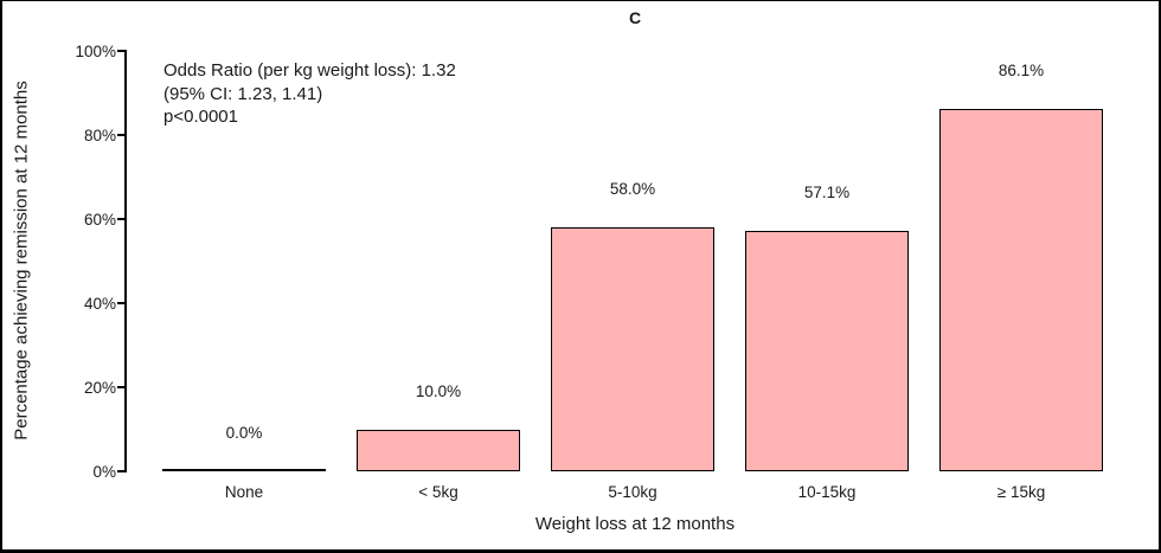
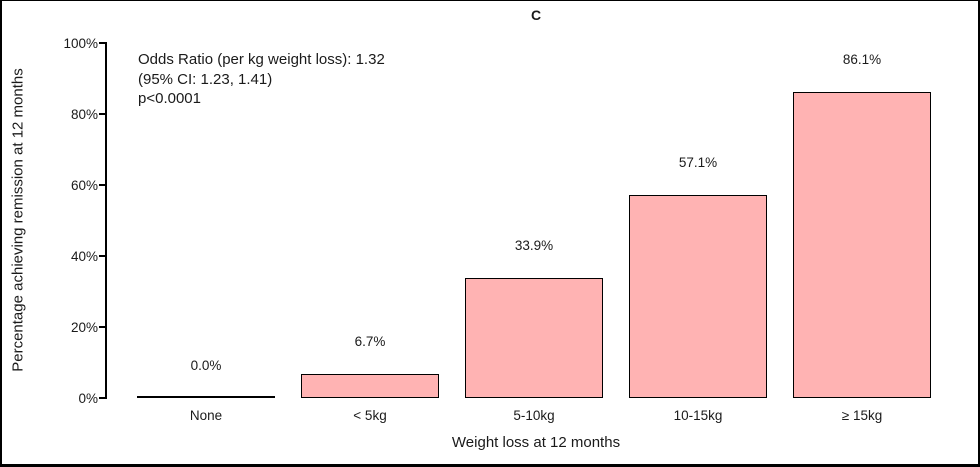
< 5kg: 10.0% -> 6.7%
5-10kg: 58.0% -> 33.9%
